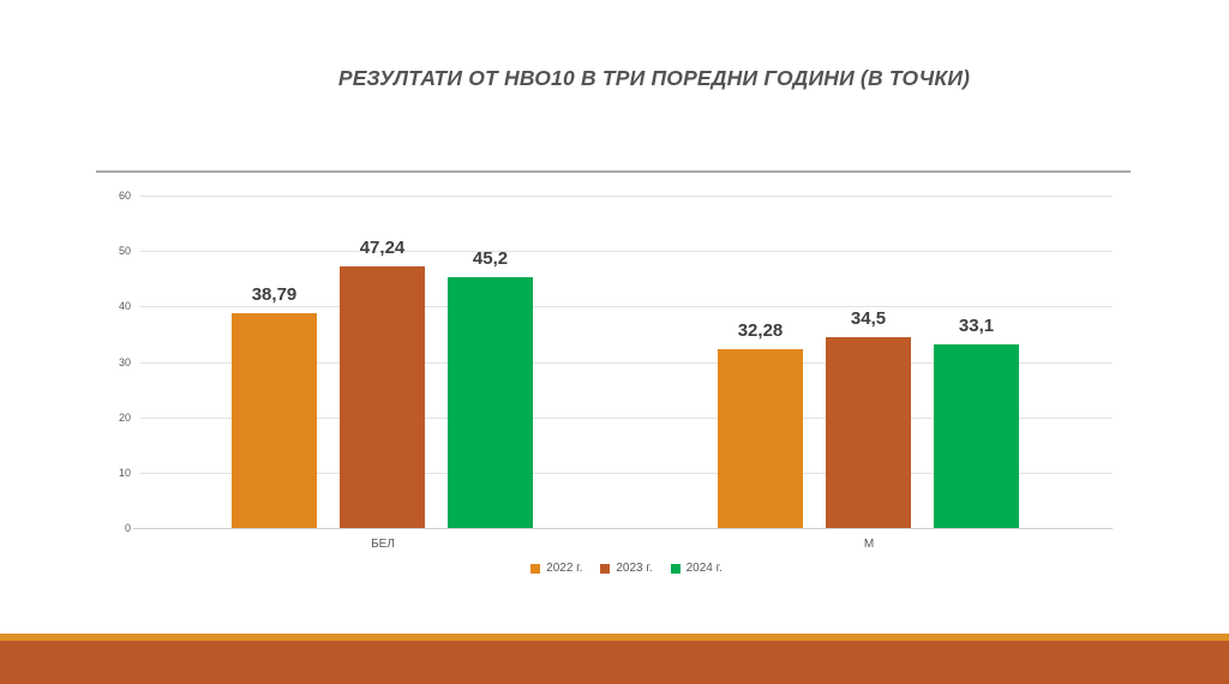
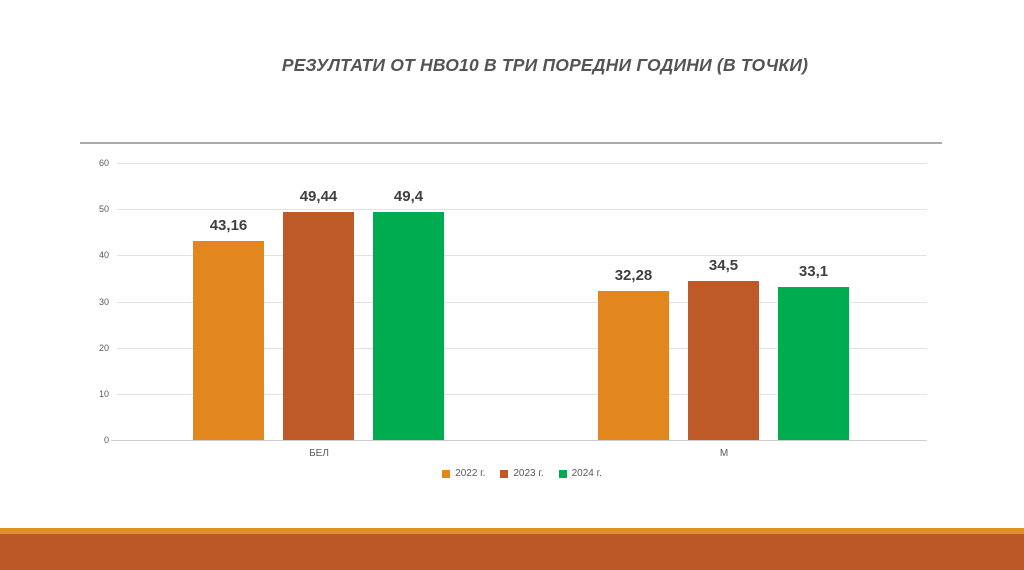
2022 г./БЕЛ: 38,79 -> 43,16
2023 г./БЕЛ: 47,24 -> 49,44
2024 г./БЕЛ: 45,2 -> 49,4
